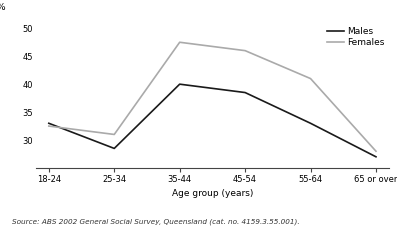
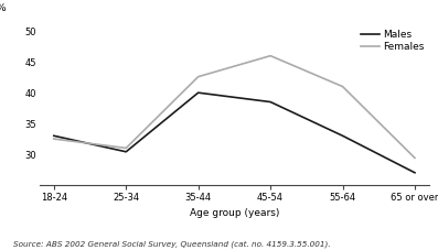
Males/25-34: 28.5 -> 30.4
Females/35-44: 47.5 -> 42.6
Females/65 or over: 28.0 -> 29.4
